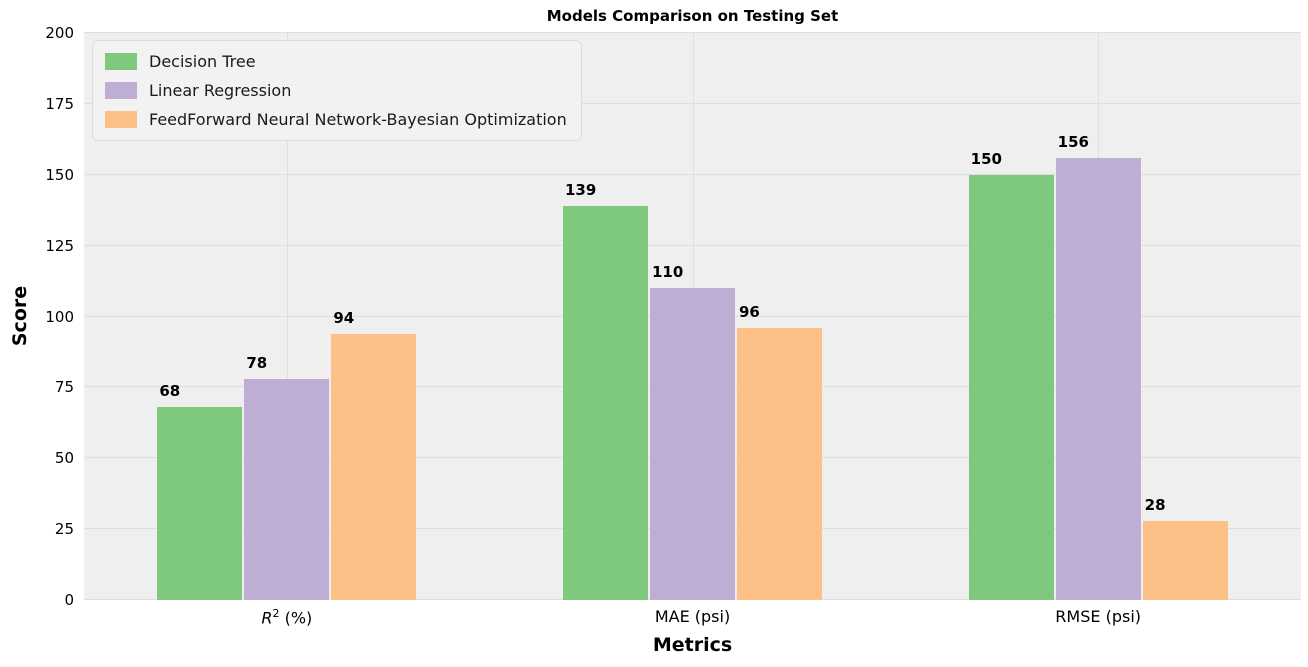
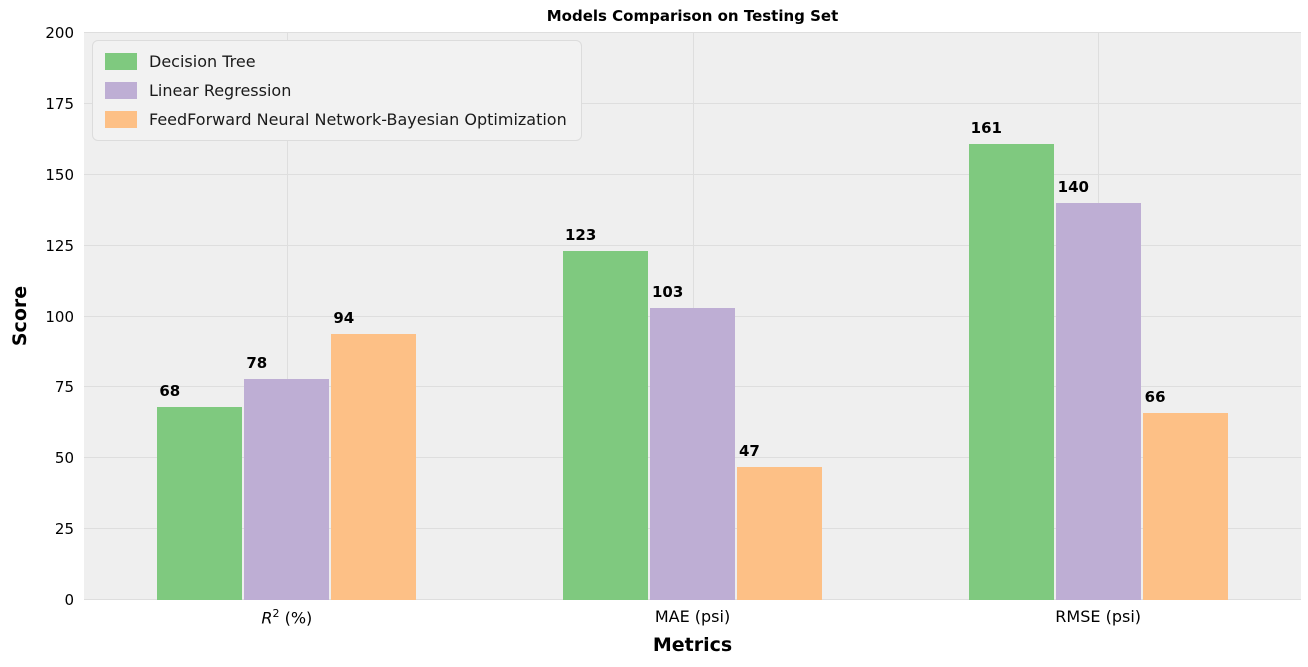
Decision Tree/MAE (psi): 139 -> 123
Linear Regression/MAE (psi): 110 -> 103
FeedForward Neural Network-Bayesian Optimization/MAE (psi): 96 -> 47
Decision Tree/RMSE (psi): 150 -> 161
Linear Regression/RMSE (psi): 156 -> 140
FeedForward Neural Network-Bayesian Optimization/RMSE (psi): 28 -> 66
